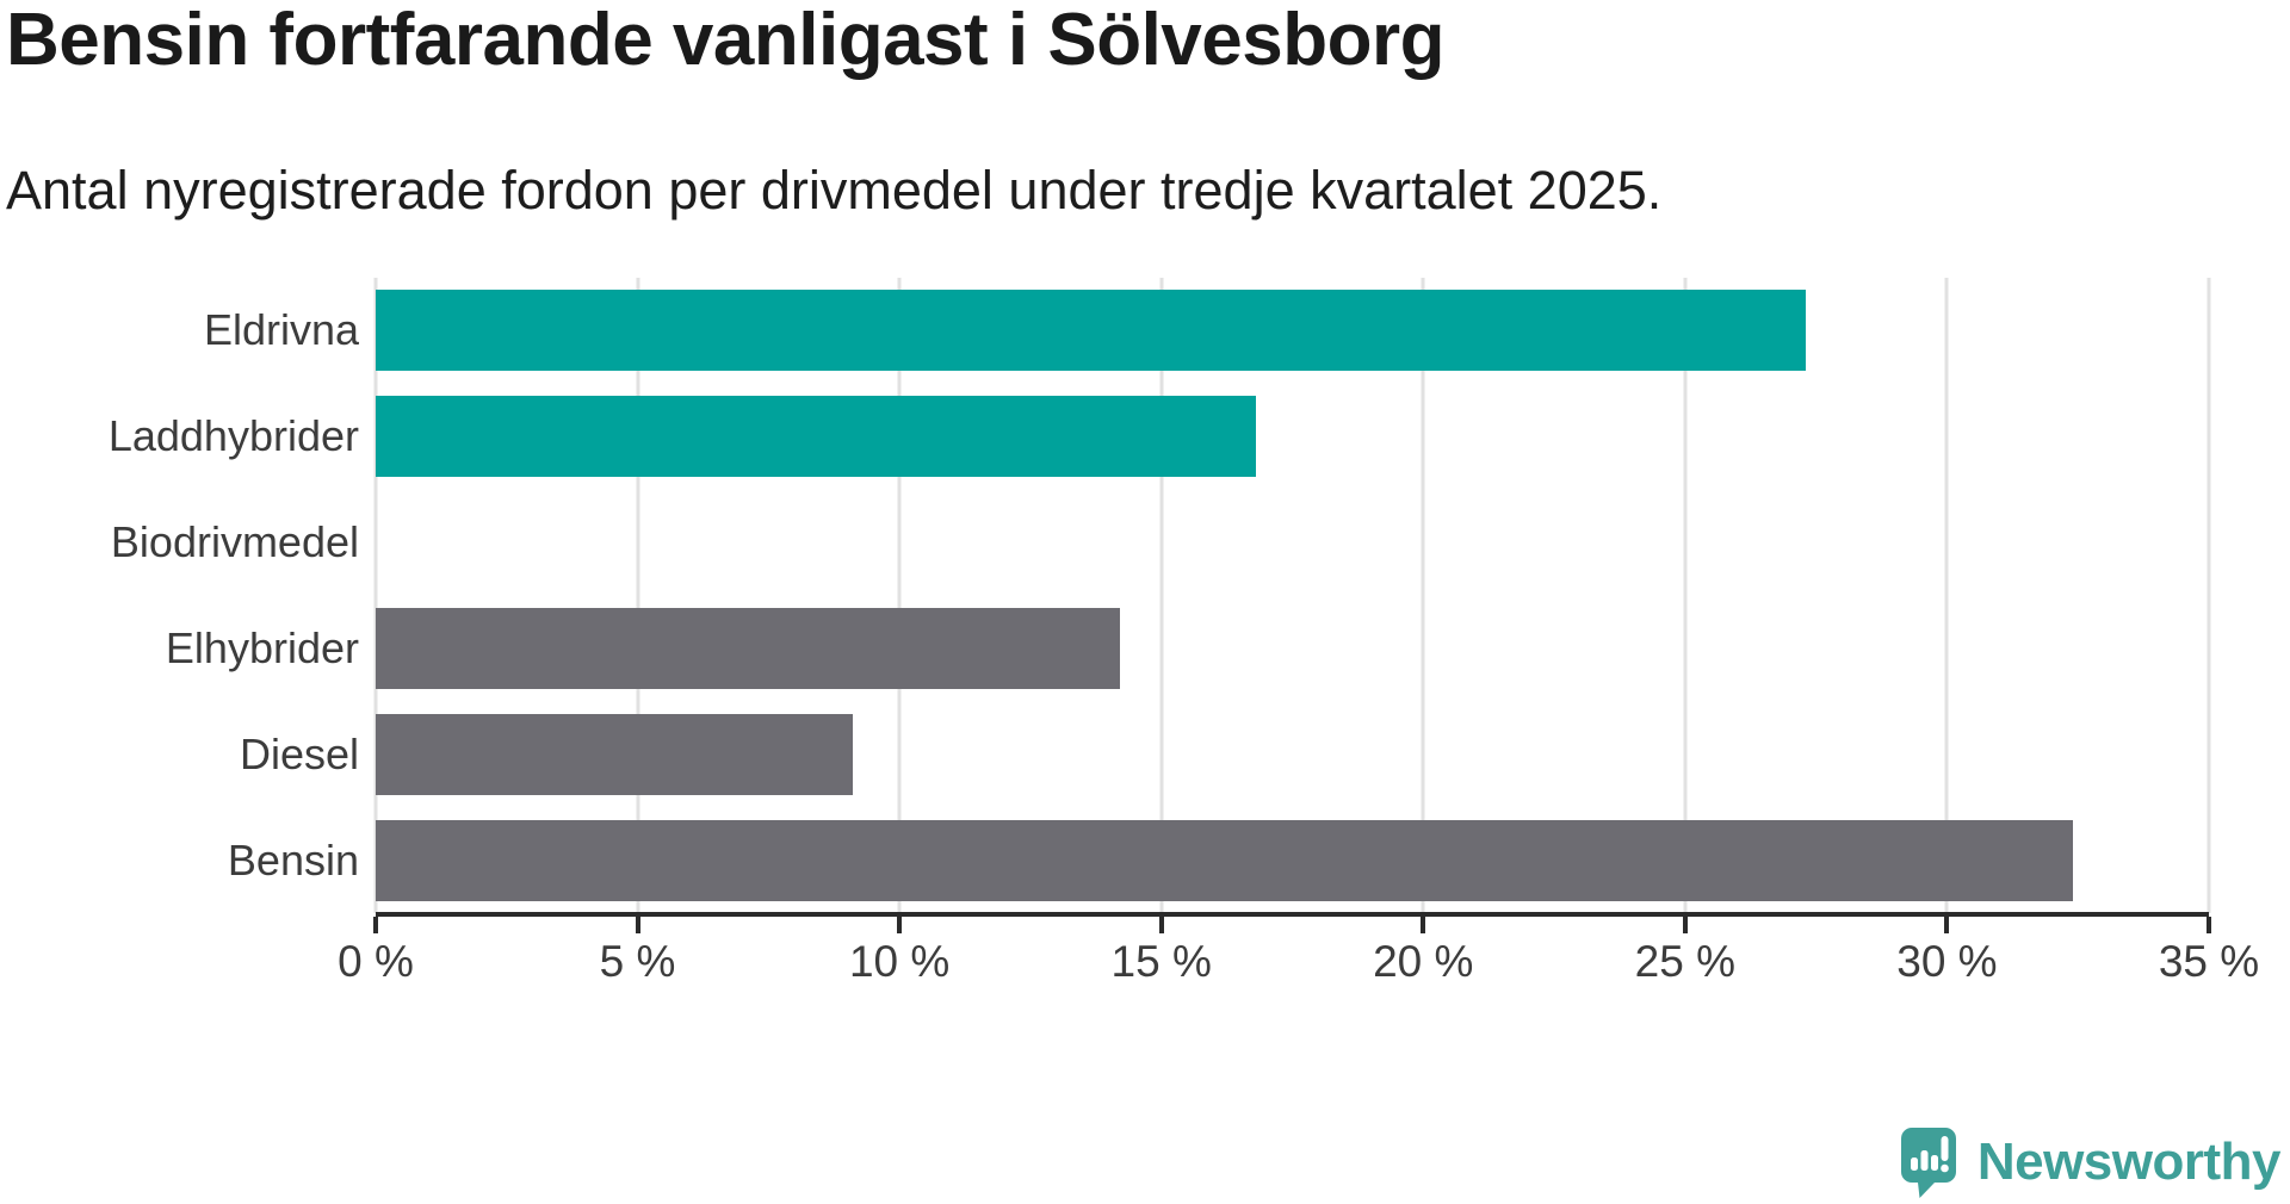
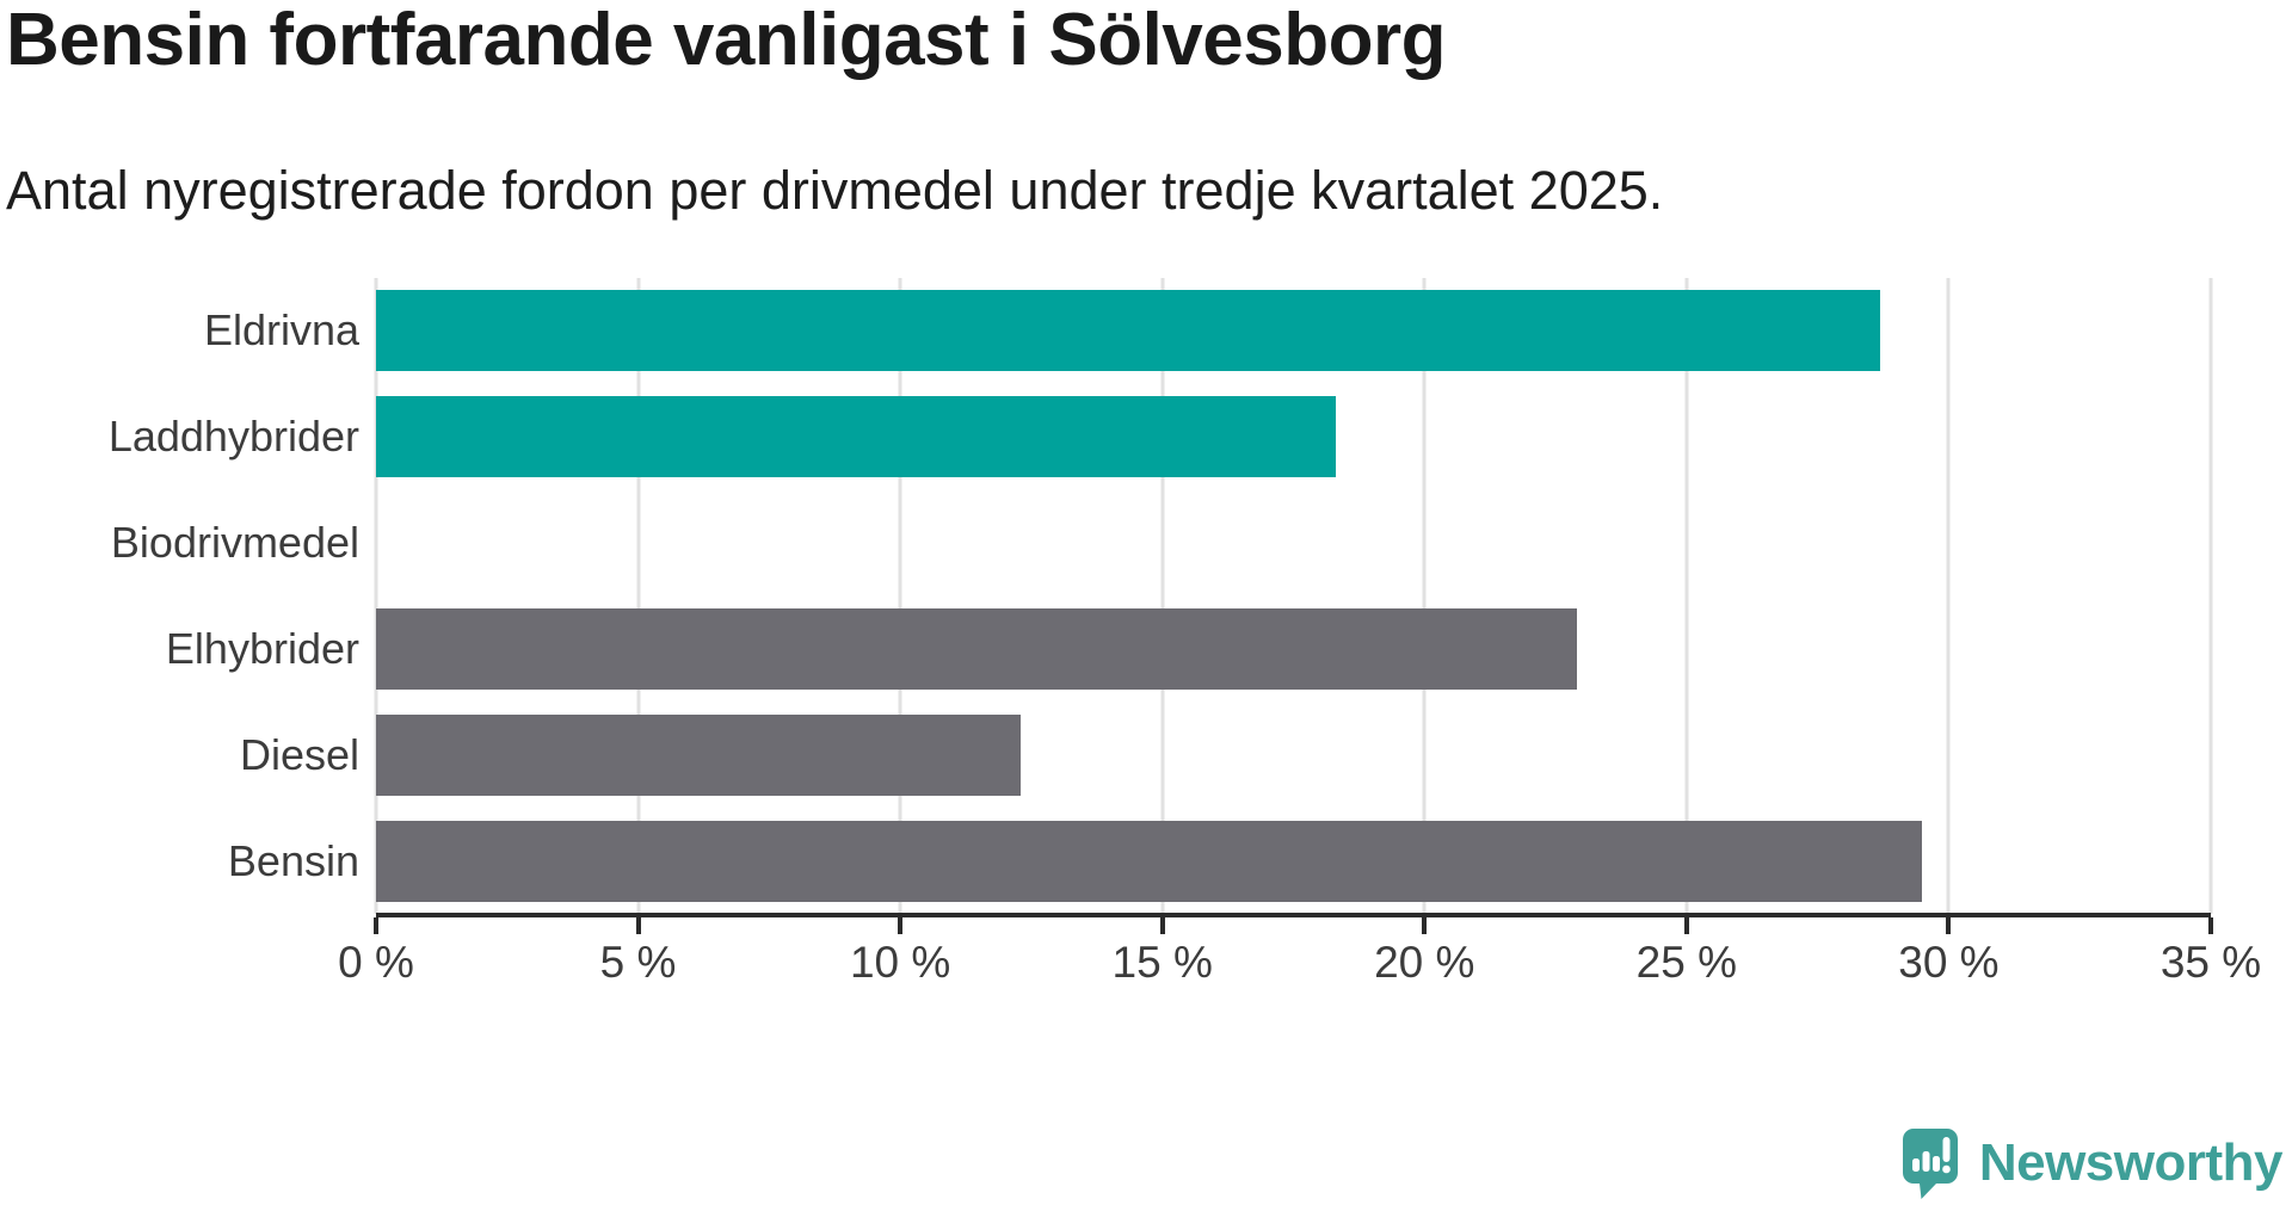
Eldrivna: 27.3% -> 28.7%
Laddhybrider: 16.8% -> 18.3%
Elhybrider: 14.2% -> 22.9%
Diesel: 9.1% -> 12.3%
Bensin: 32.4% -> 29.5%
